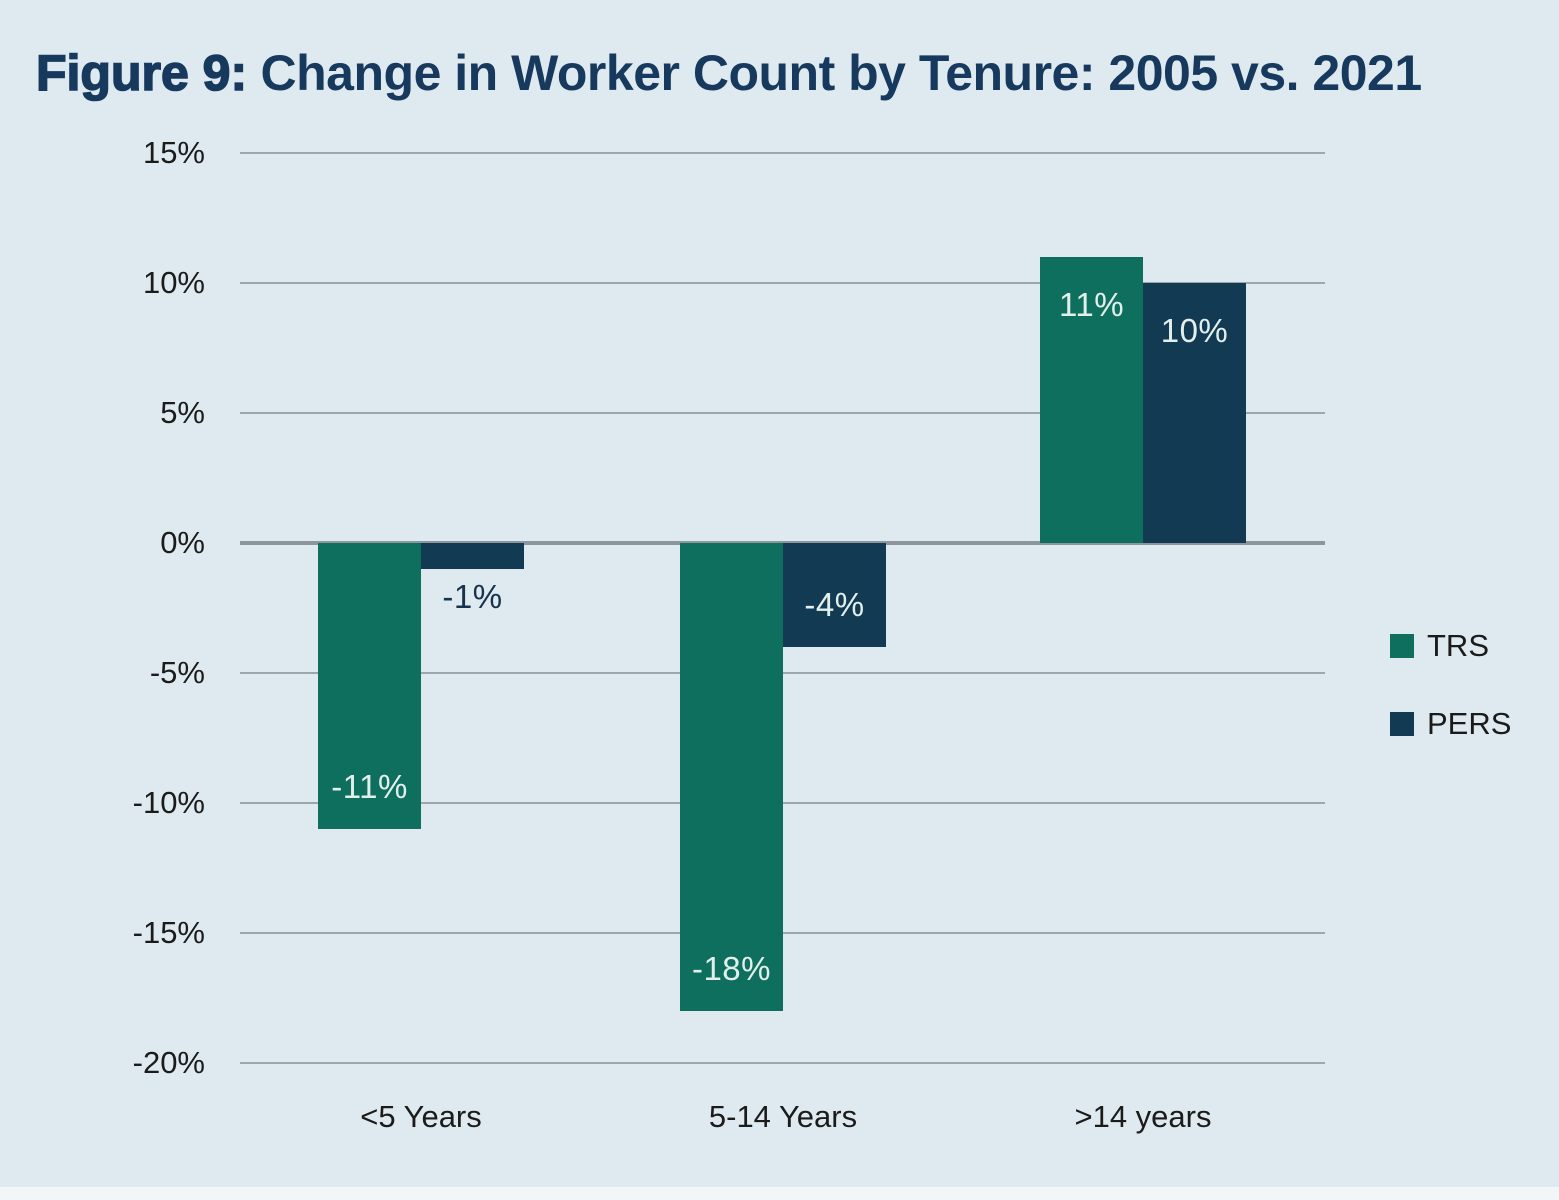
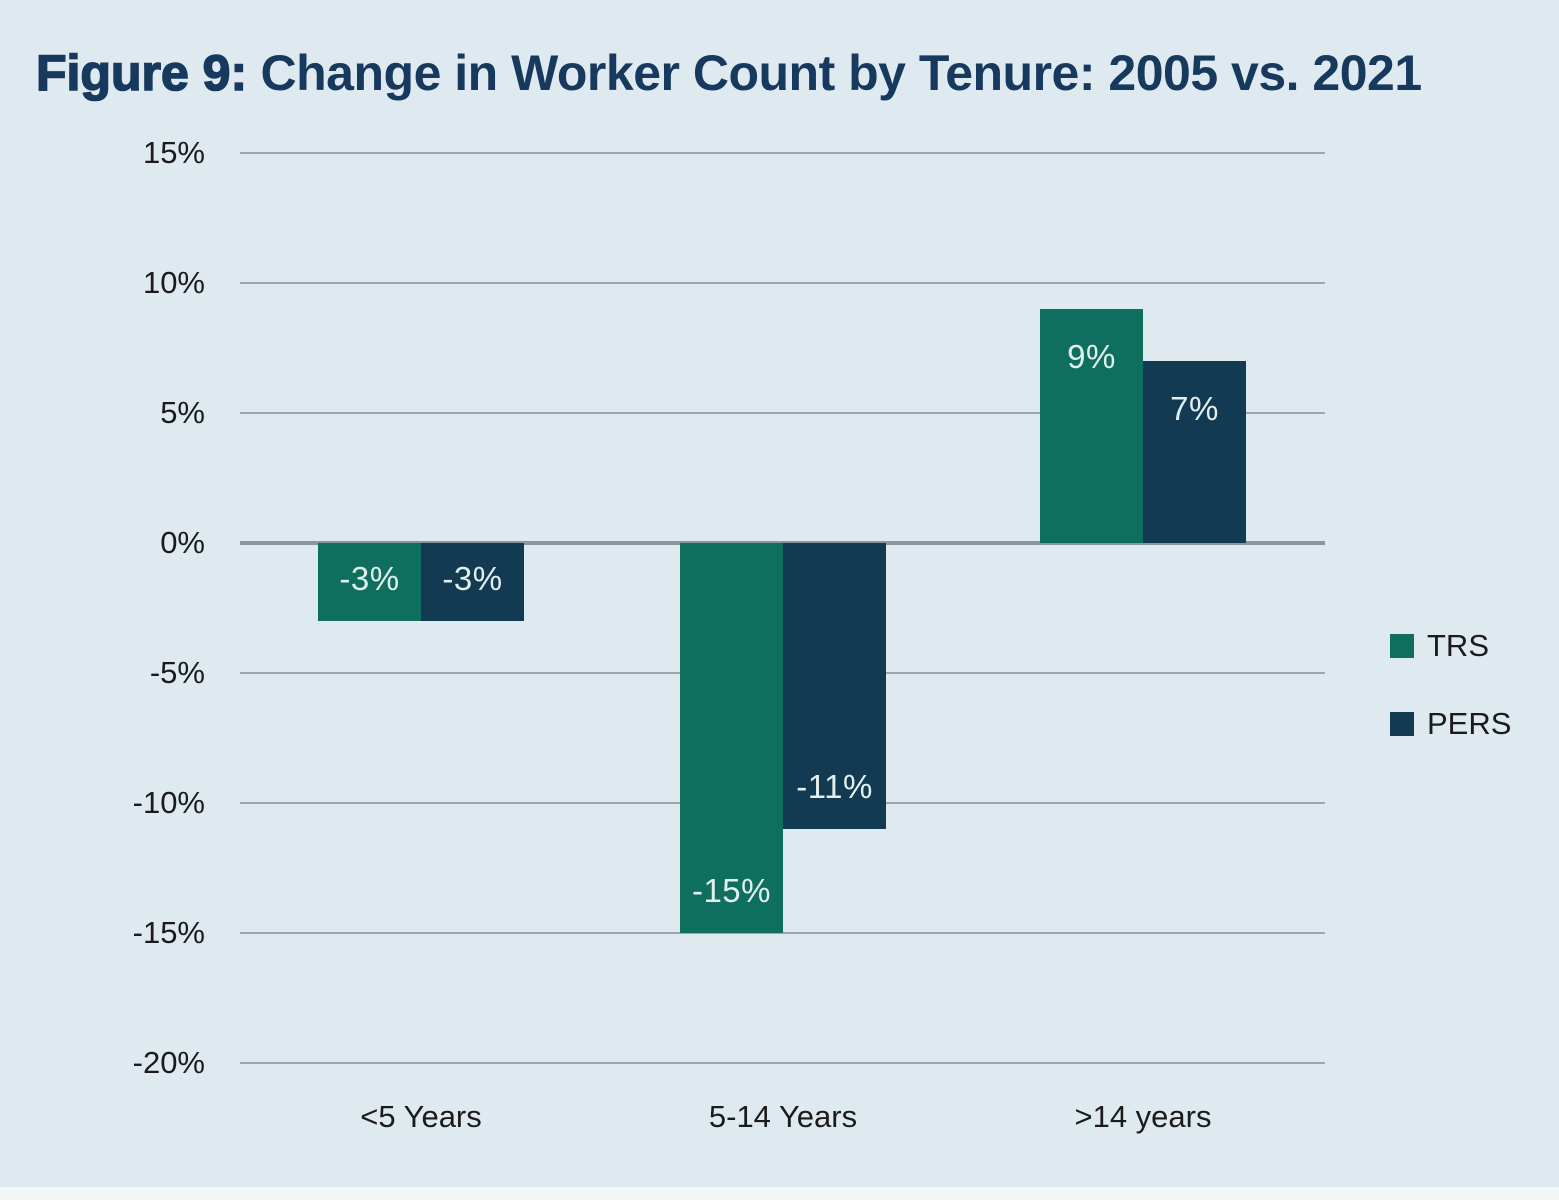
TRS/<5 Years: -11% -> -3%
PERS/<5 Years: -1% -> -3%
TRS/5-14 Years: -18% -> -15%
PERS/5-14 Years: -4% -> -11%
TRS/>14 years: 11% -> 9%
PERS/>14 years: 10% -> 7%
